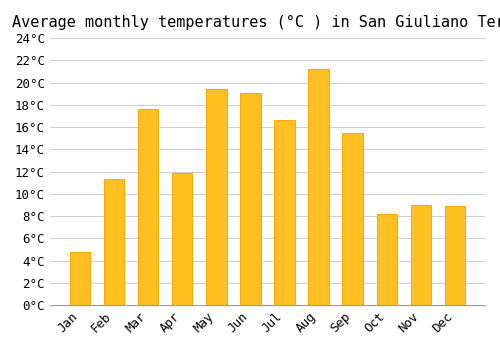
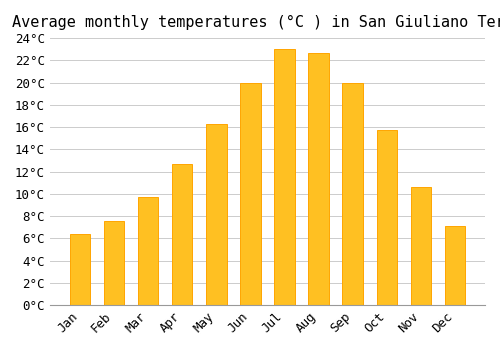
Jan: 4.8°C -> 6.4°C
Feb: 11.3°C -> 7.6°C
Mar: 17.6°C -> 9.7°C
Apr: 11.9°C -> 12.7°C
May: 19.4°C -> 16.3°C
Jun: 19.1°C -> 20.0°C
Jul: 16.6°C -> 23.0°C
Aug: 21.2°C -> 22.7°C
Sep: 15.5°C -> 20.0°C
Oct: 8.2°C -> 15.7°C
Nov: 9.0°C -> 10.6°C
Dec: 8.9°C -> 7.1°C
